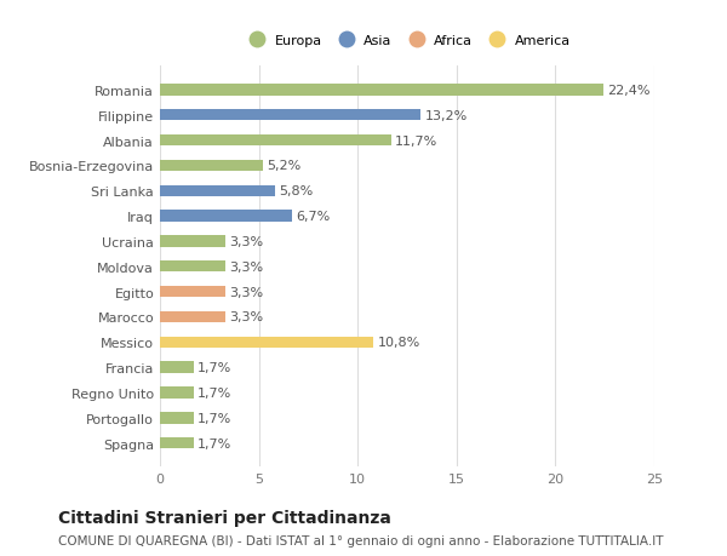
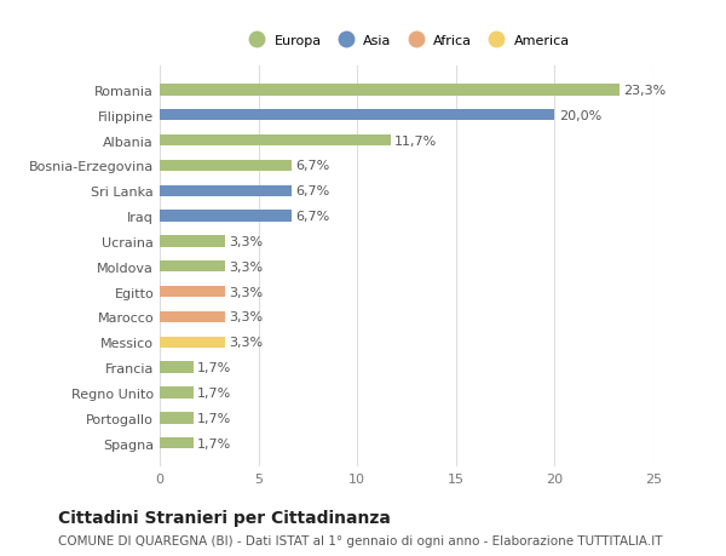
Romania: 22,4% -> 23,3%
Filippine: 13,2% -> 20,0%
Bosnia-Erzegovina: 5,2% -> 6,7%
Sri Lanka: 5,8% -> 6,7%
Messico: 10,8% -> 3,3%
